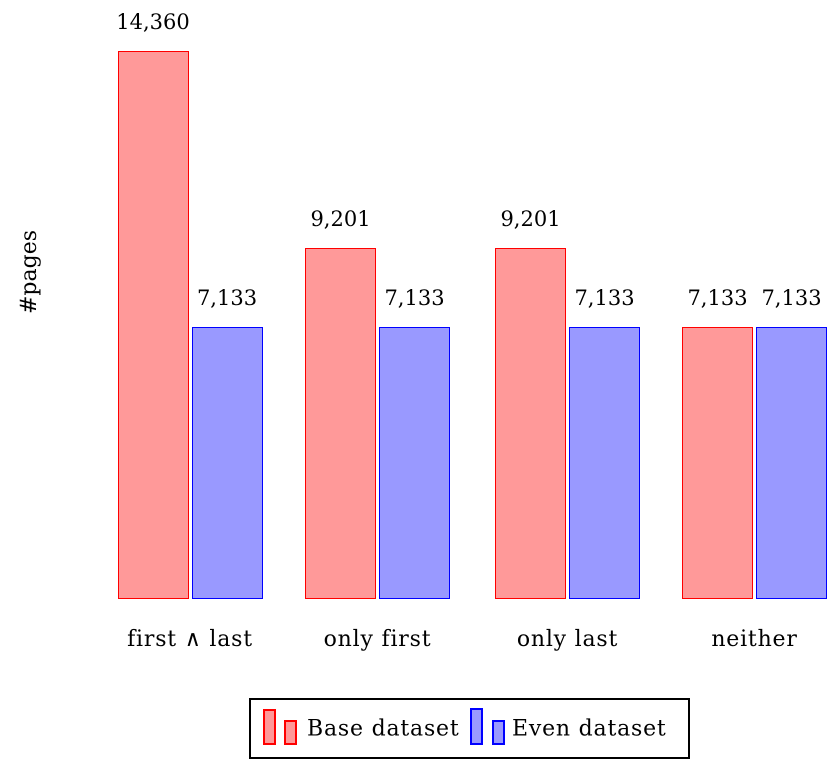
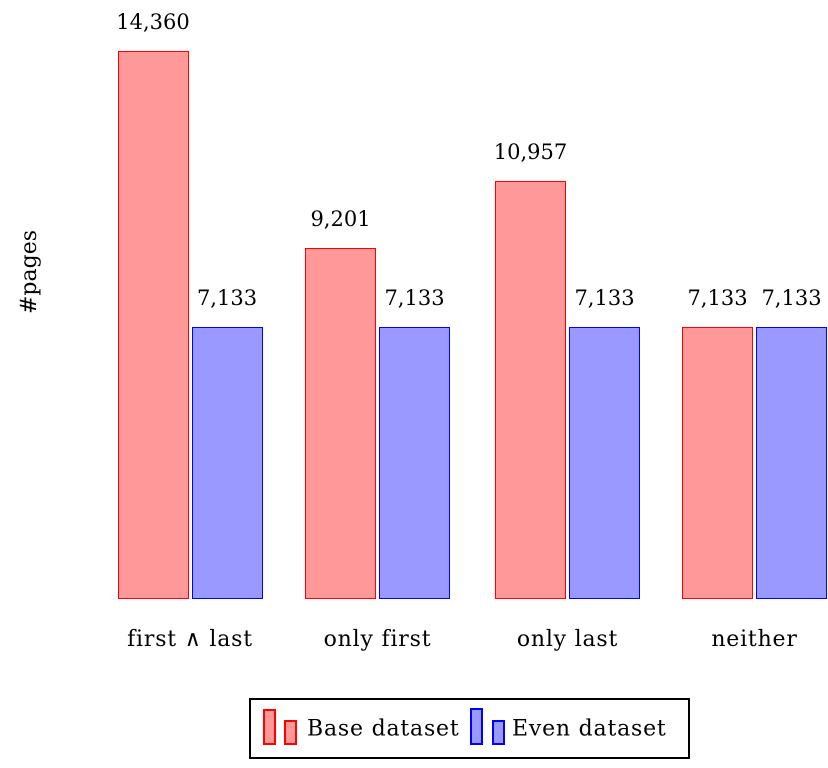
Base dataset/only last: 9,201 -> 10,957
